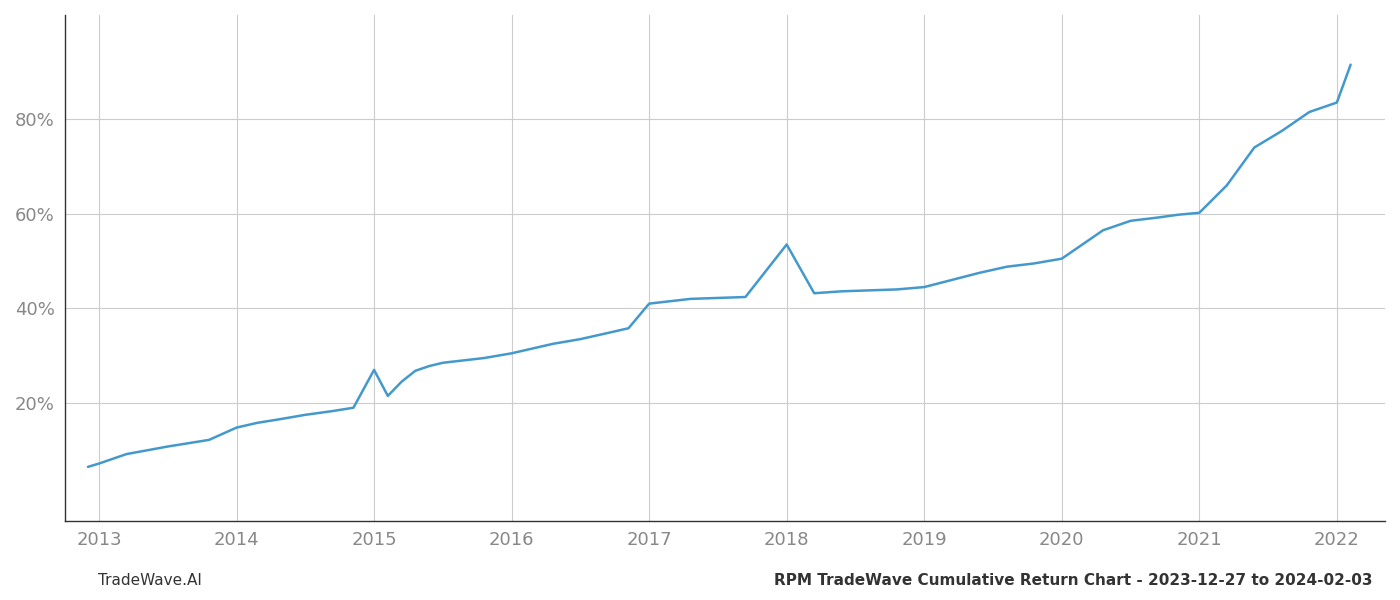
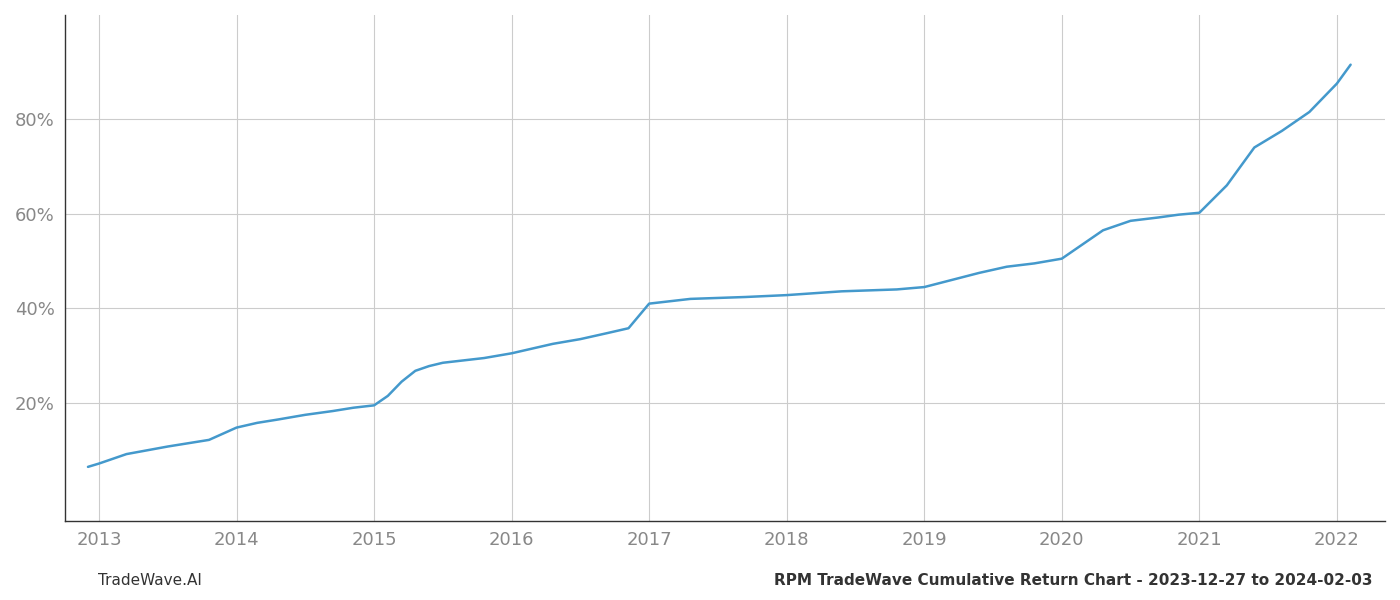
2015: 27.0% -> 19.5%
2018: 53.5% -> 42.8%
2022: 83.5% -> 87.5%
